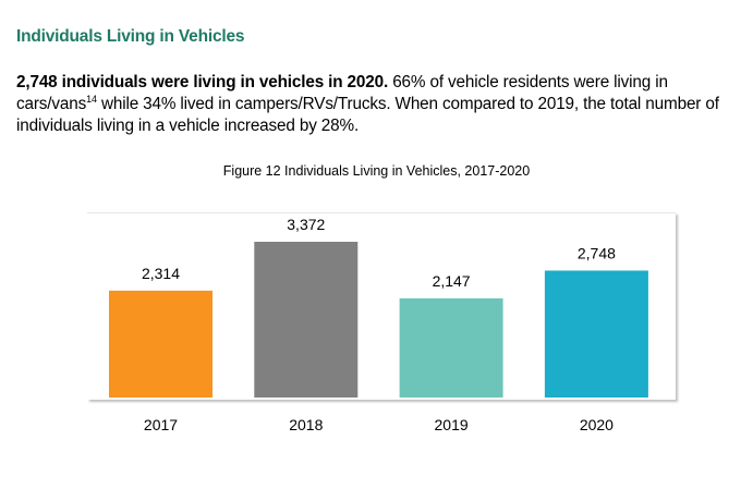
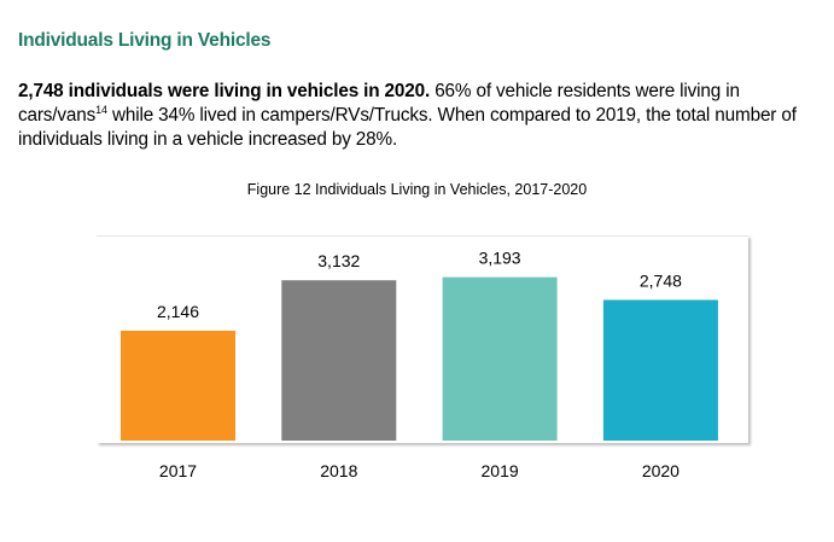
2017: 2,314 -> 2,146
2018: 3,372 -> 3,132
2019: 2,147 -> 3,193
